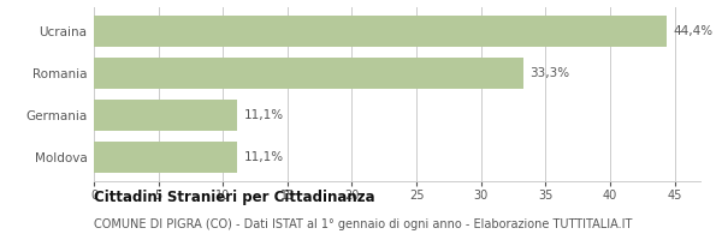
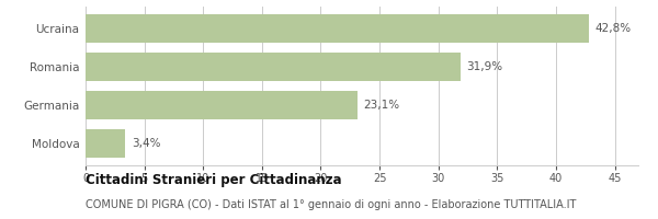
Ucraina: 44,4% -> 42,8%
Romania: 33,3% -> 31,9%
Germania: 11,1% -> 23,1%
Moldova: 11,1% -> 3,4%
